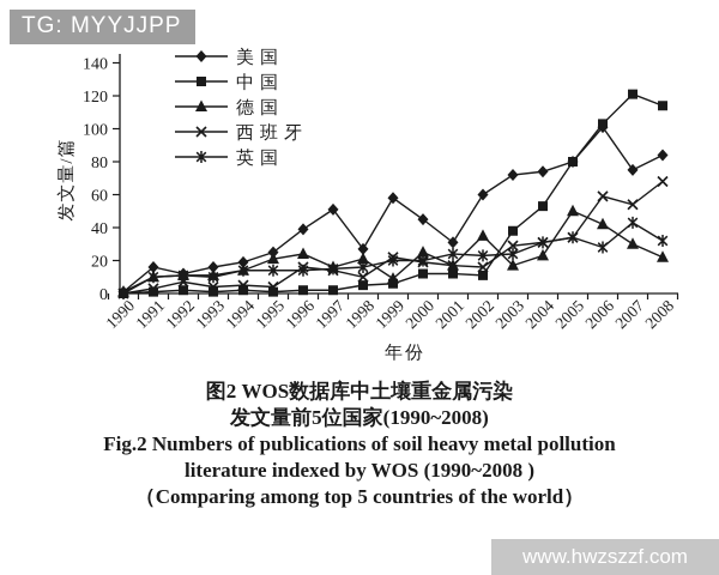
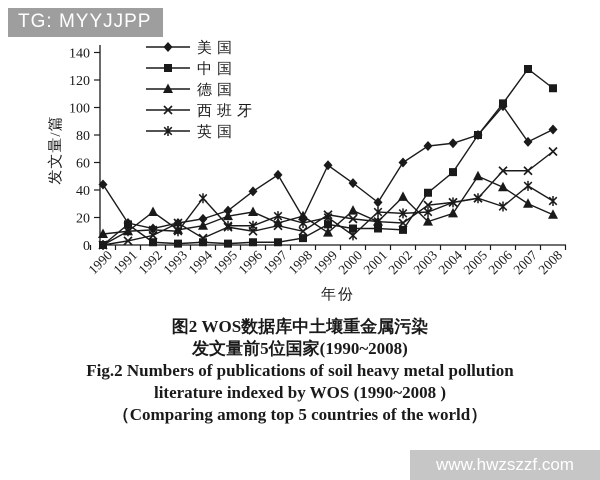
美国/1990: 1 -> 44
德国/1990: 1 -> 8
中国/1991: 1 -> 15
德国/1992: 11 -> 24
西班牙/1993: 4 -> 16
英国/1994: 14 -> 34
西班牙/1995: 4 -> 13
西班牙/1996: 16 -> 10
英国/1997: 15 -> 21
美国/1998: 27 -> 20
中国/1999: 6 -> 15
英国/2000: 20 -> 7
西班牙/2006: 59 -> 54
中国/2007: 121 -> 128
